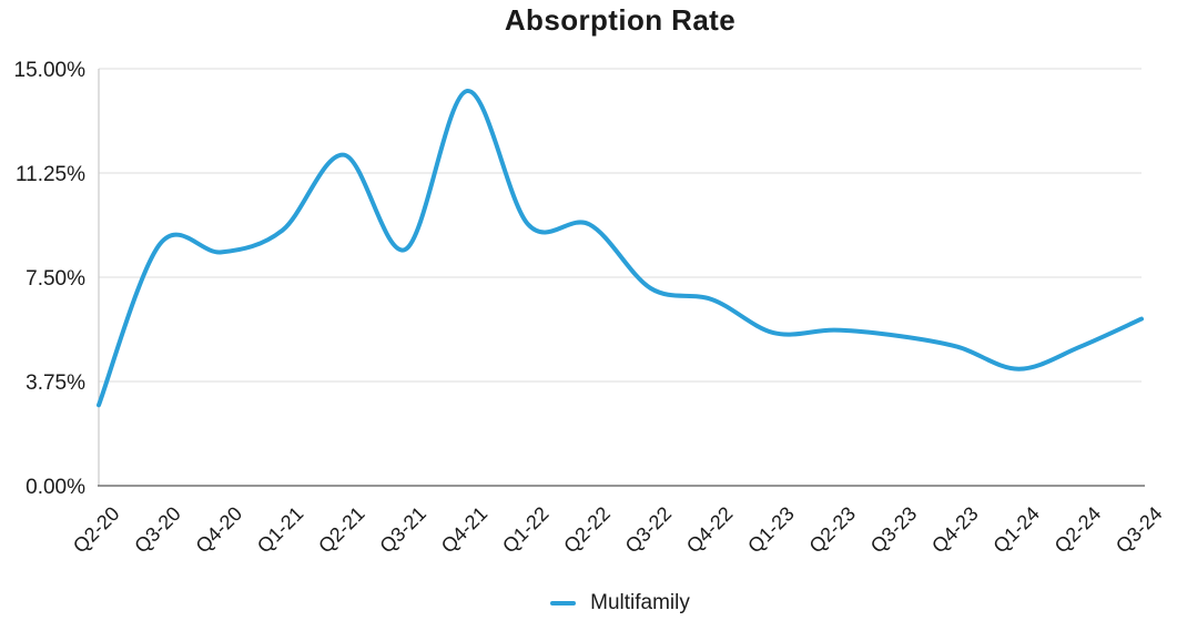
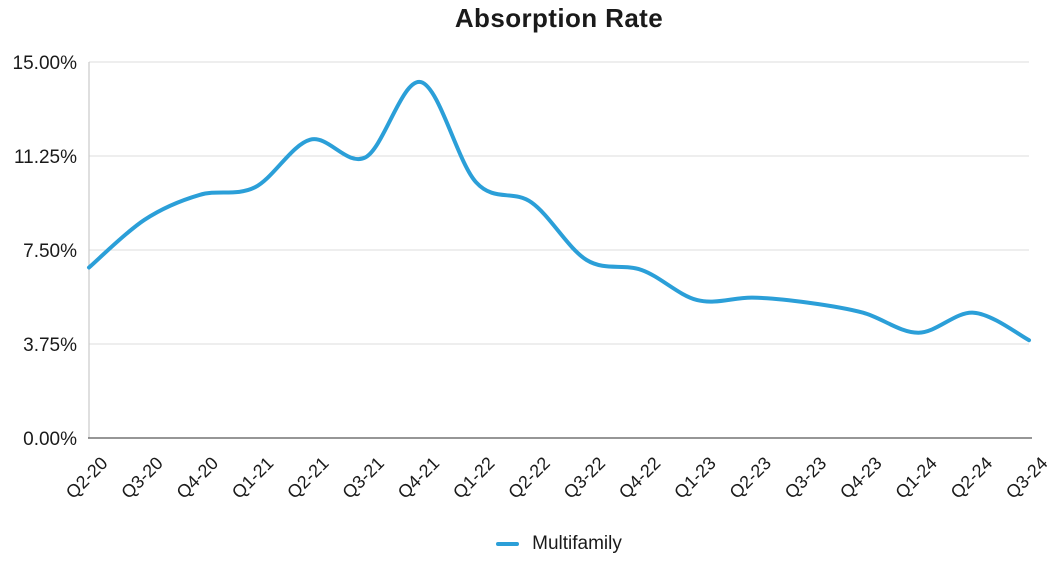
Q2-20: 2.9% -> 6.8%
Q4-20: 8.4% -> 9.7%
Q1-21: 9.2% -> 10.0%
Q3-21: 8.5% -> 11.2%
Q1-22: 9.4% -> 10.2%
Q3-24: 6.0% -> 3.9%
